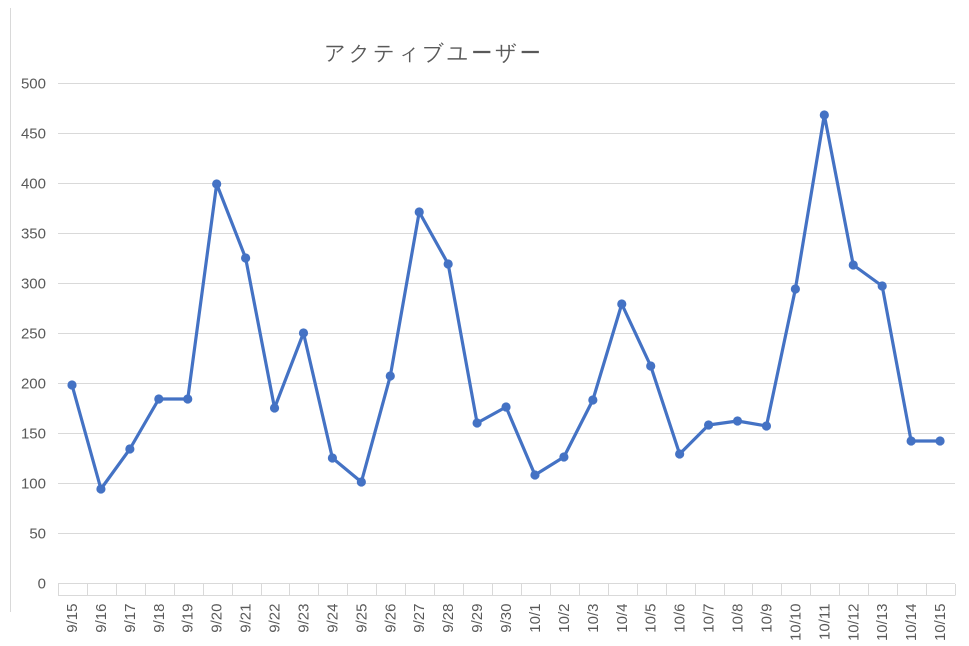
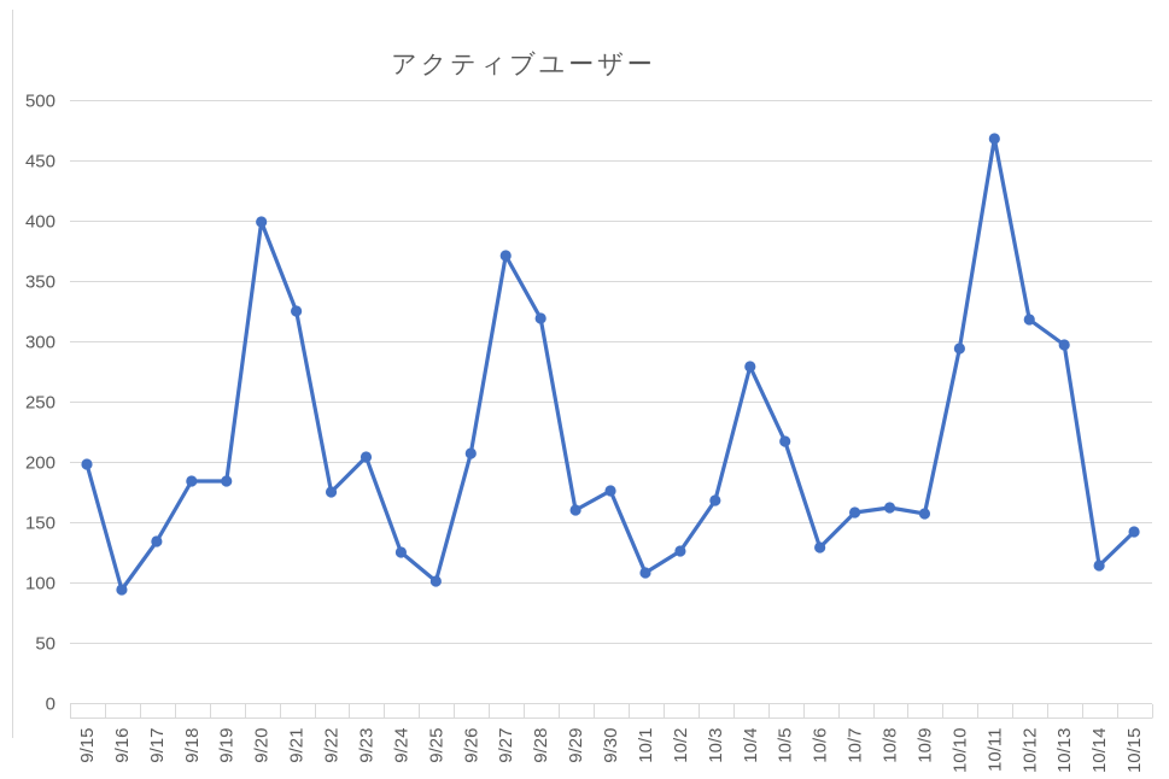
9/23: 250 -> 204
10/3: 183 -> 168
10/14: 142 -> 114
